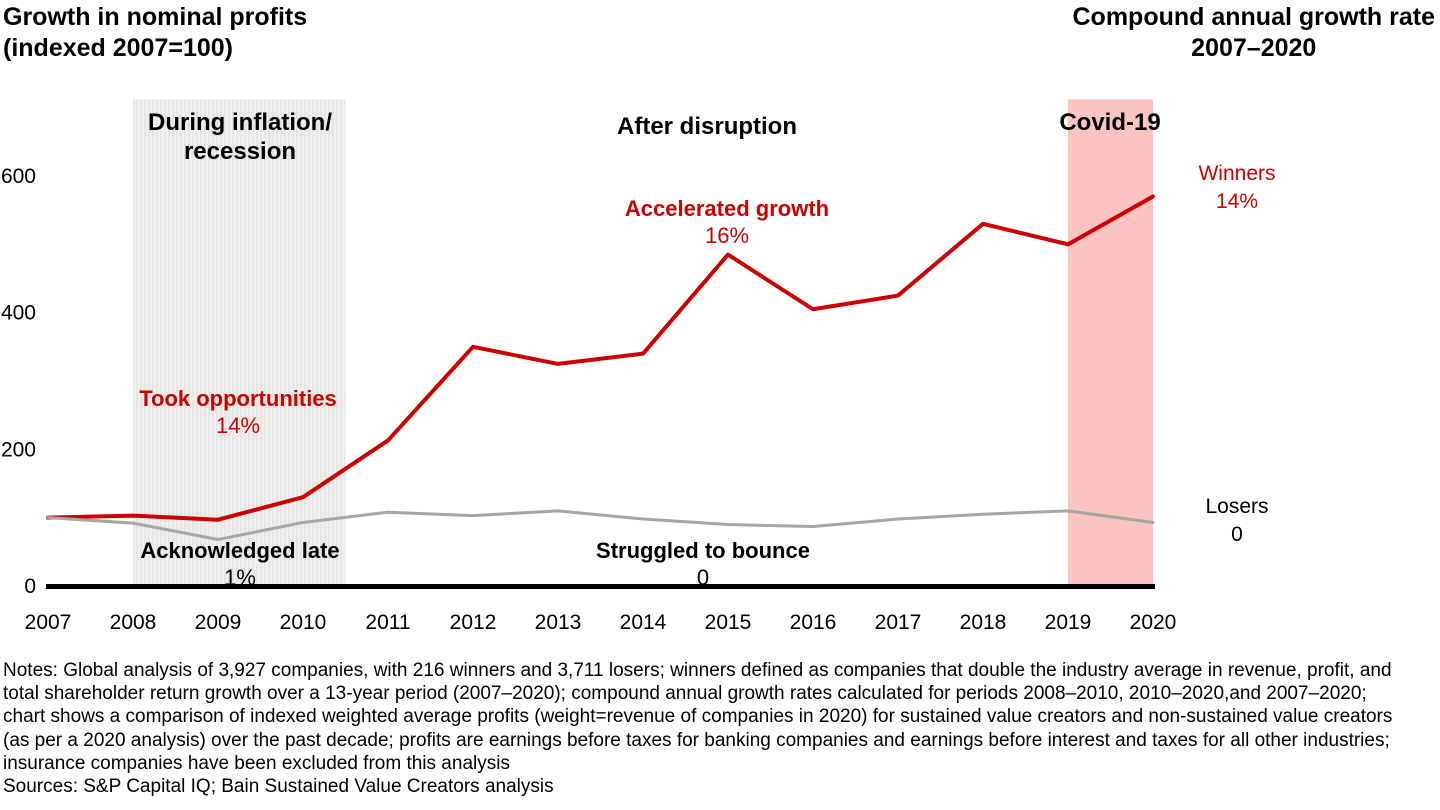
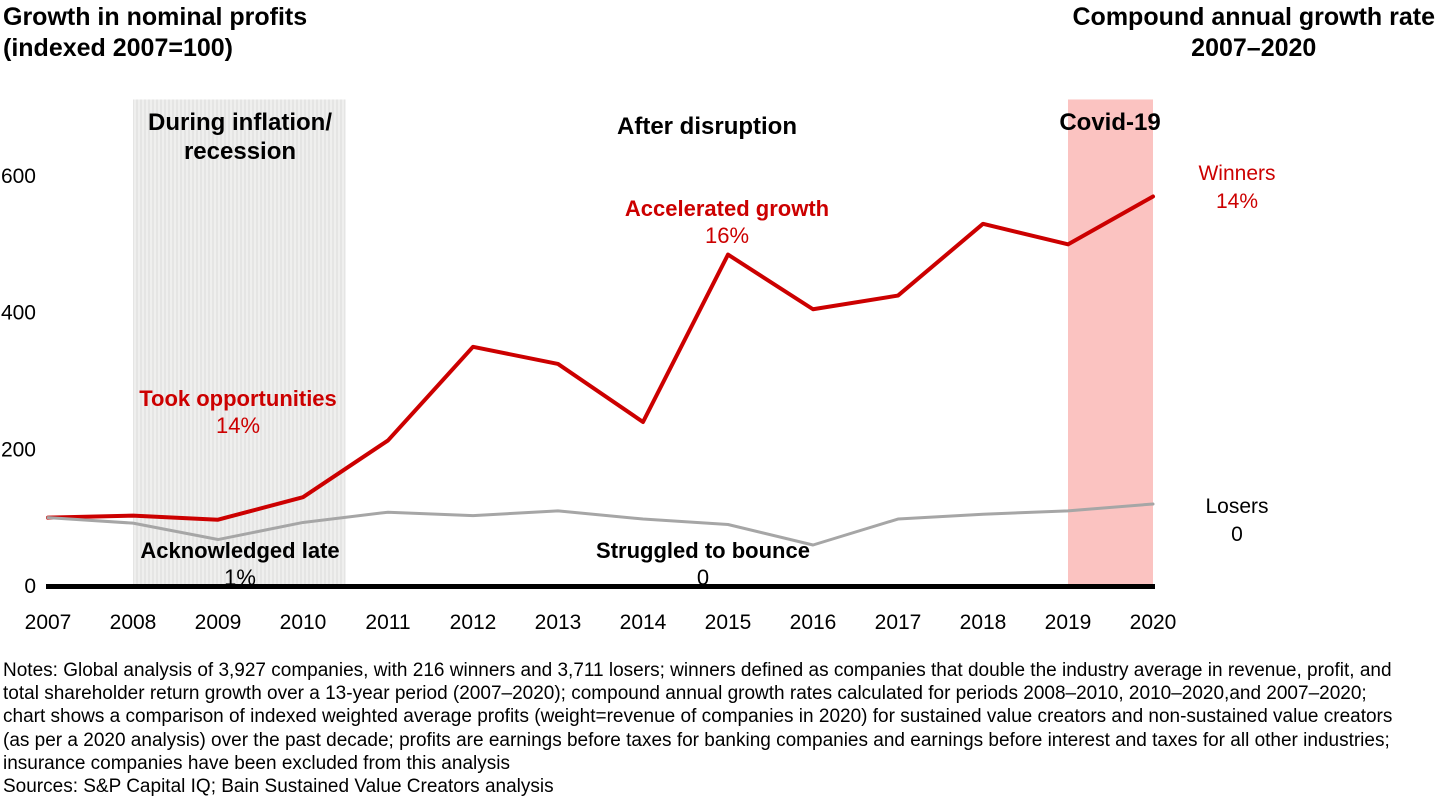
Winners/2014: 340 -> 240
Losers/2016: 90 -> 60
Losers/2020: 90 -> 120
